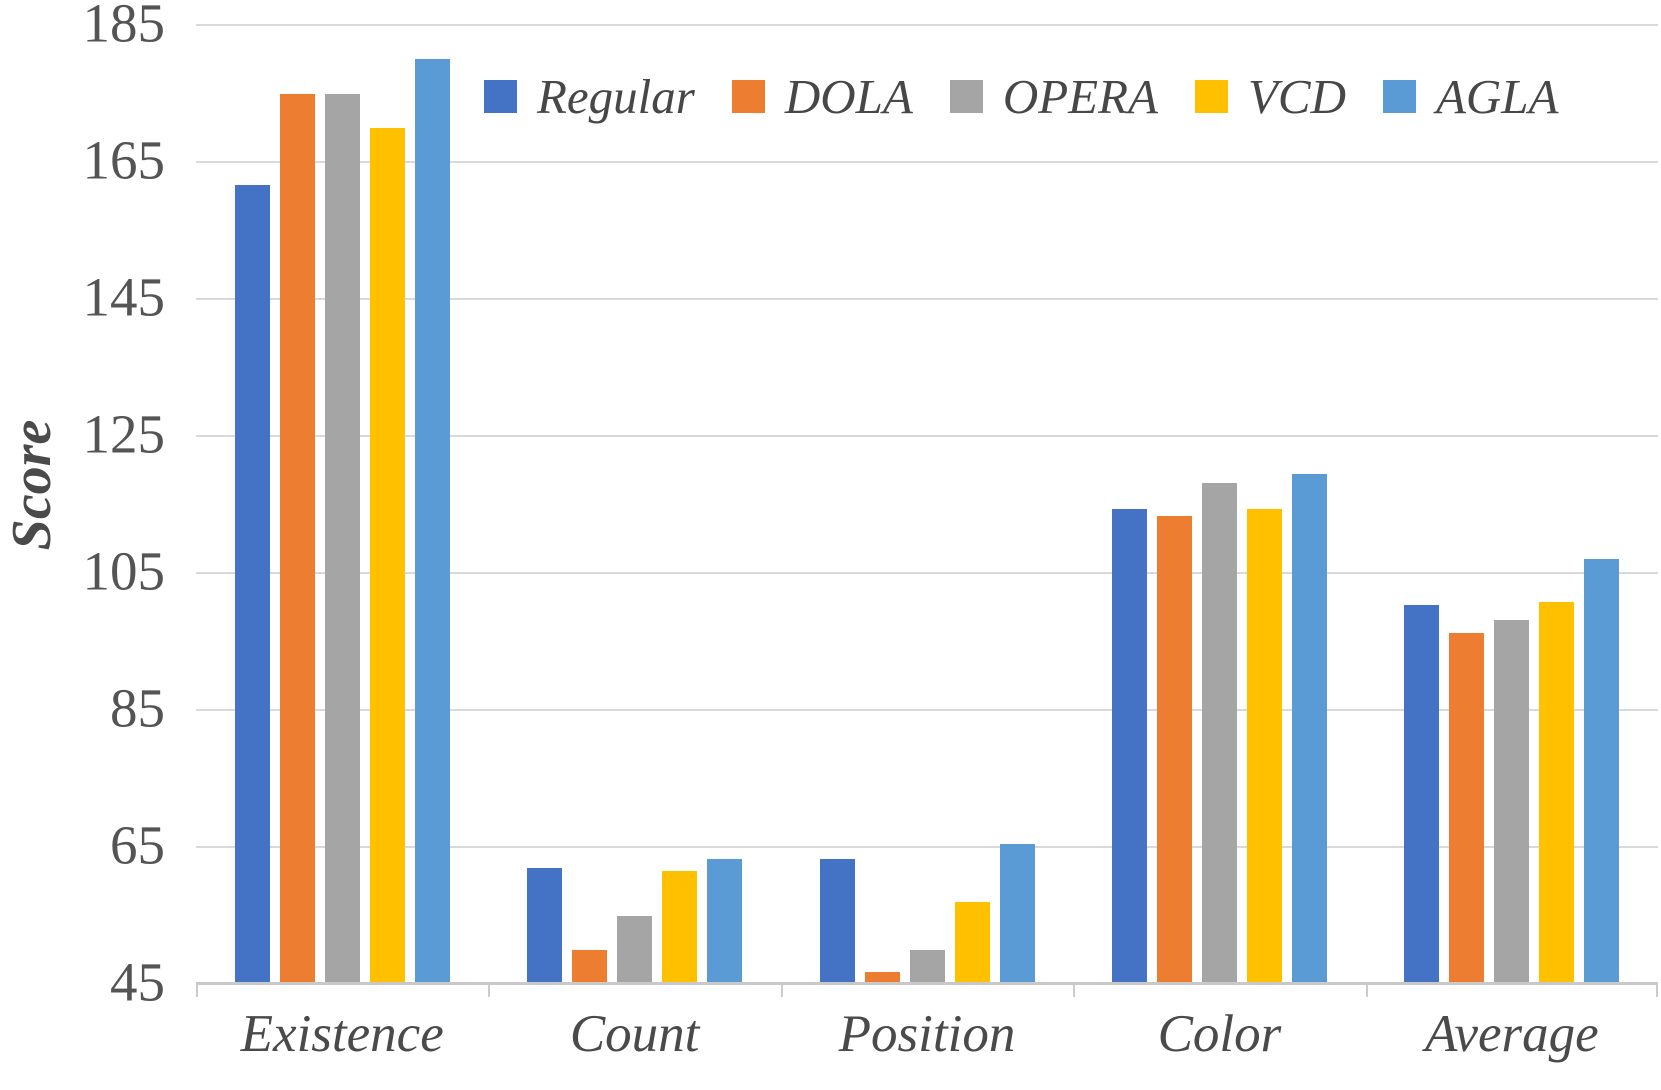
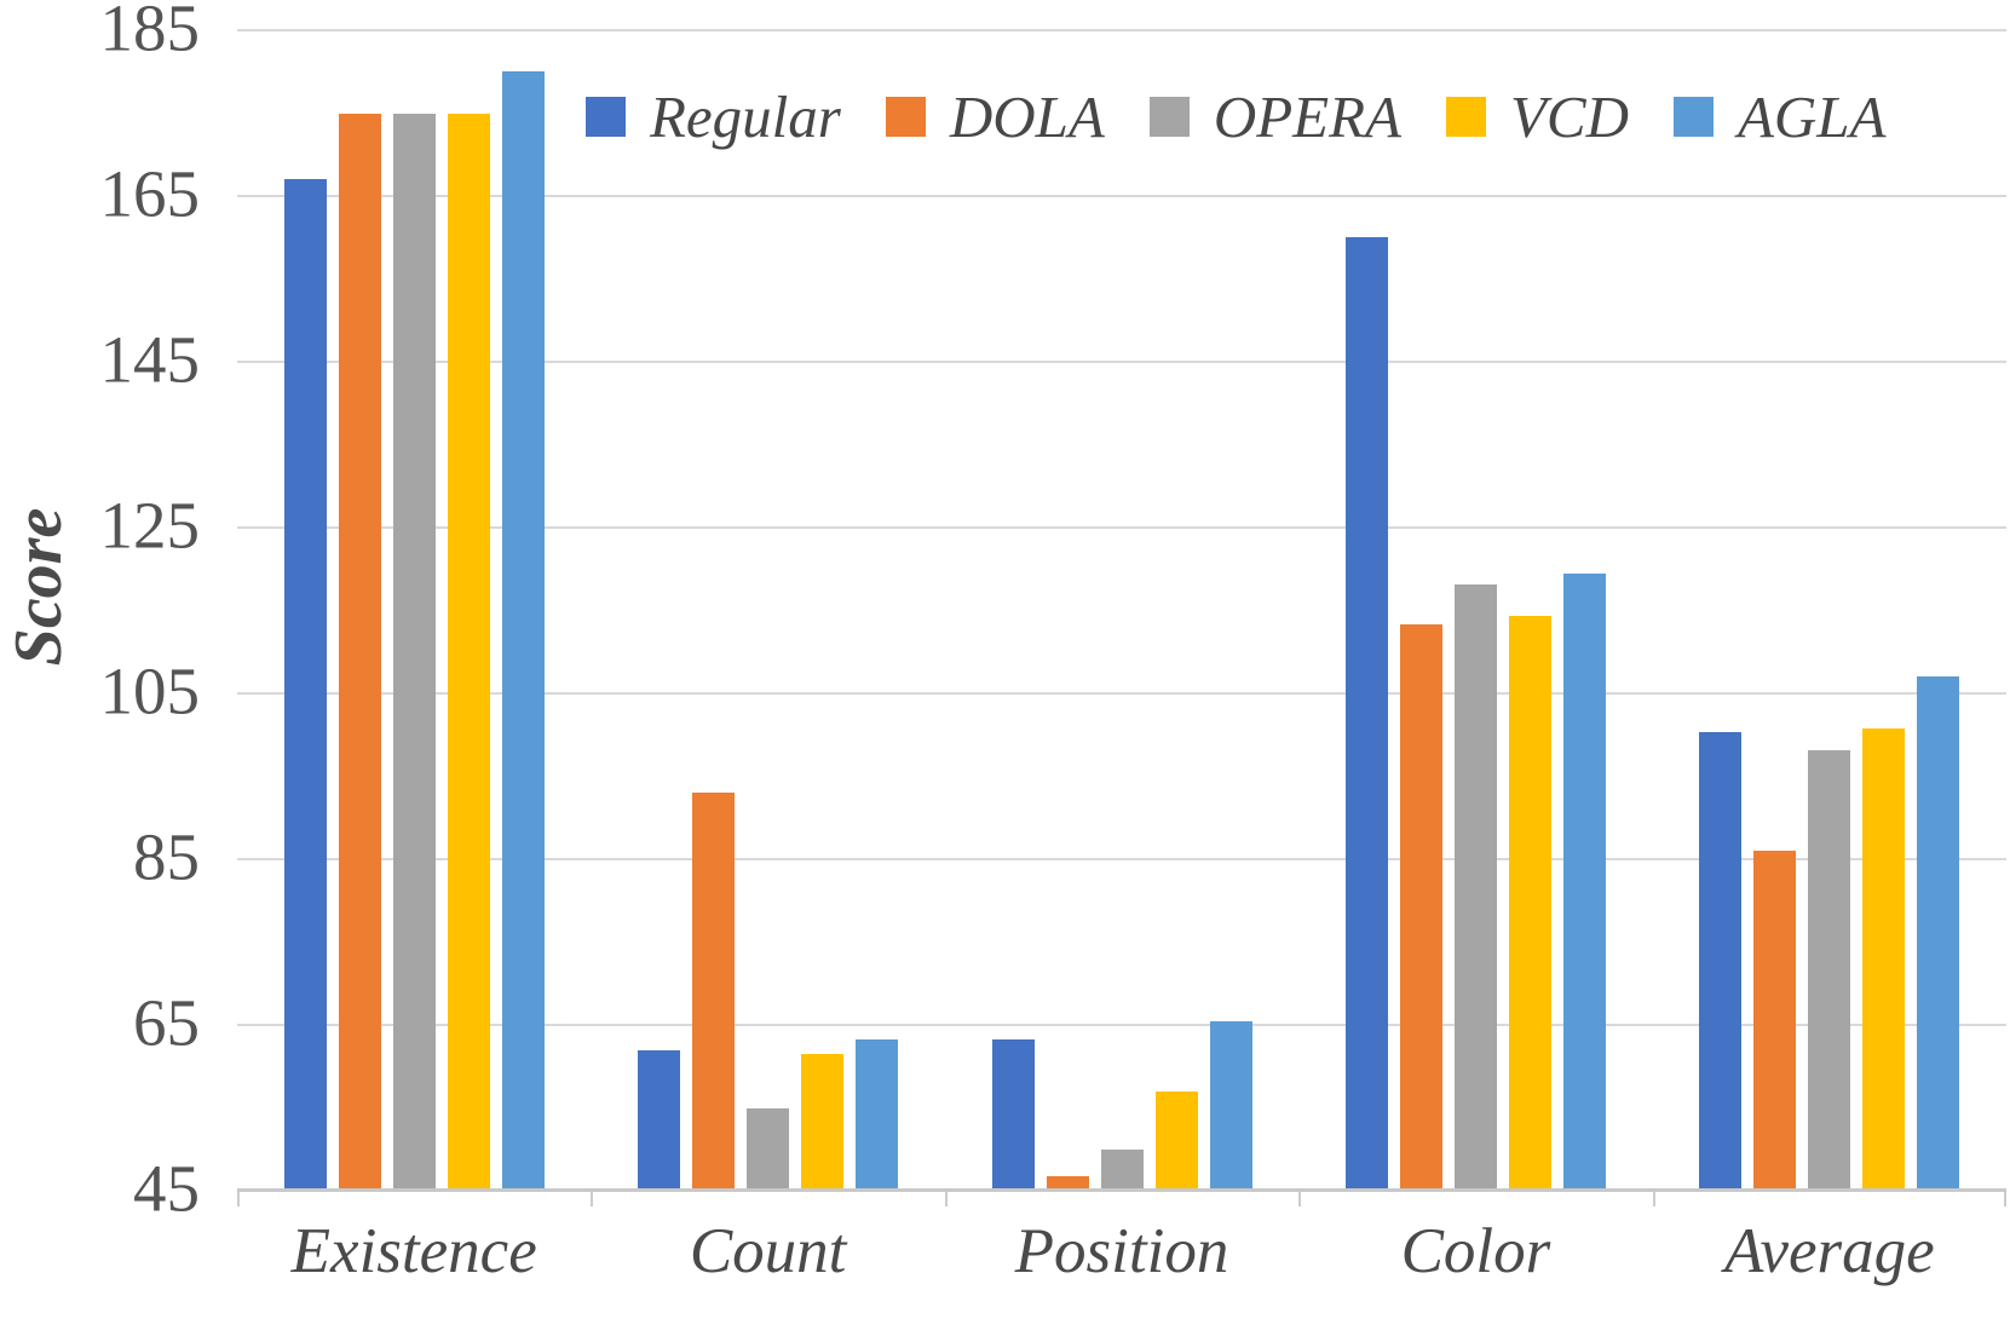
Regular/Existence: 162 -> 167
VCD/Existence: 170 -> 175
DOLA/Count: 50 -> 93
Regular/Color: 114 -> 160
DOLA/Average: 96 -> 86
